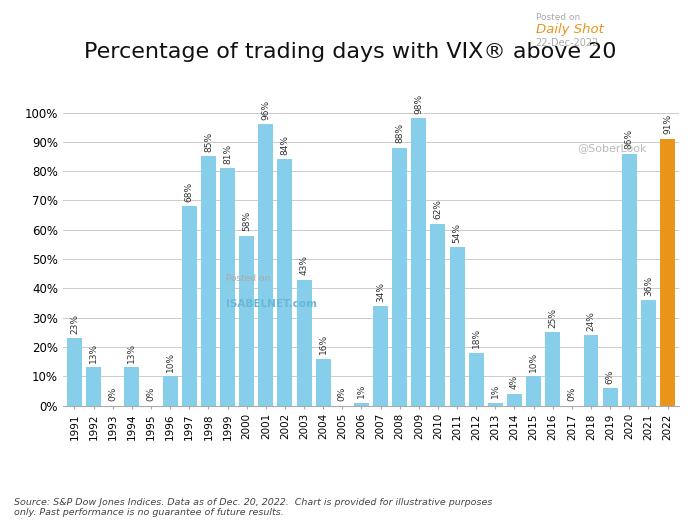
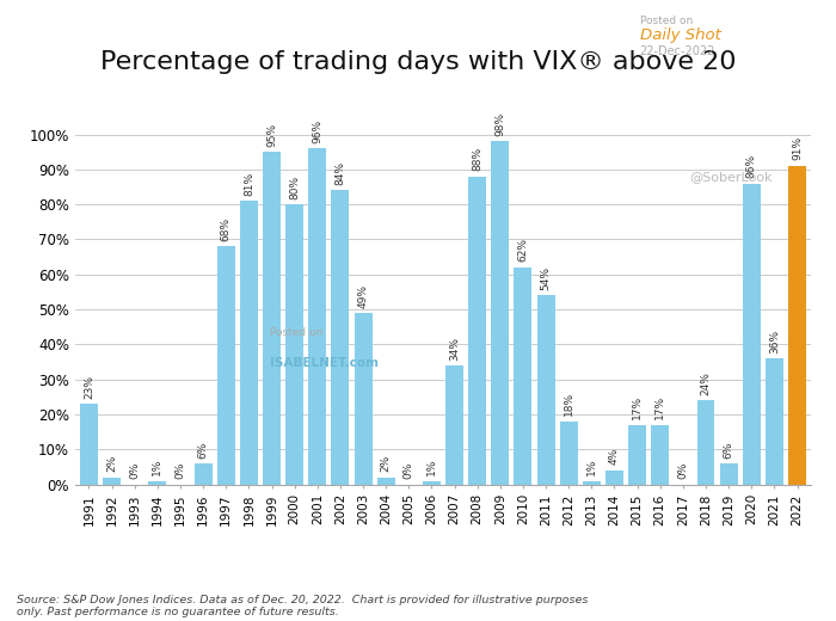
1992: 13% -> 2%
1994: 13% -> 1%
1996: 10% -> 6%
1998: 85% -> 81%
1999: 81% -> 95%
2000: 58% -> 80%
2003: 43% -> 49%
2004: 16% -> 2%
2015: 10% -> 17%
2016: 25% -> 17%
